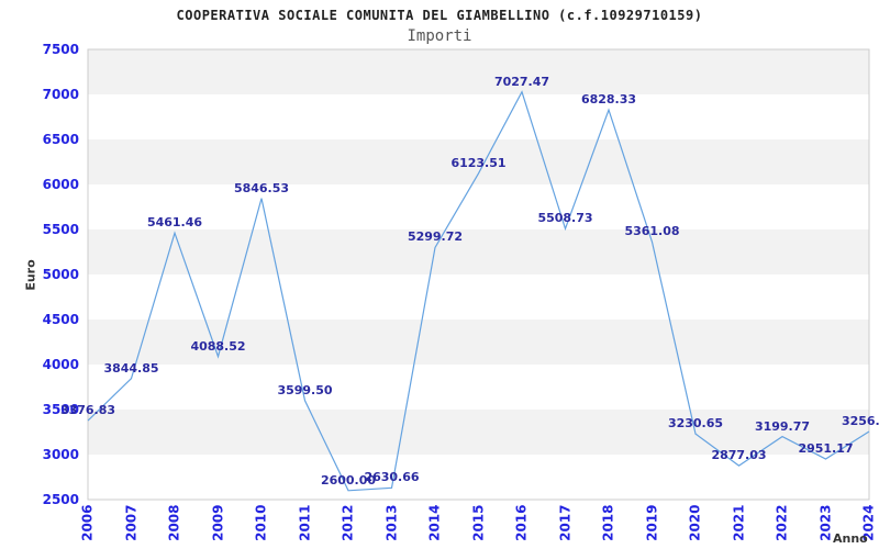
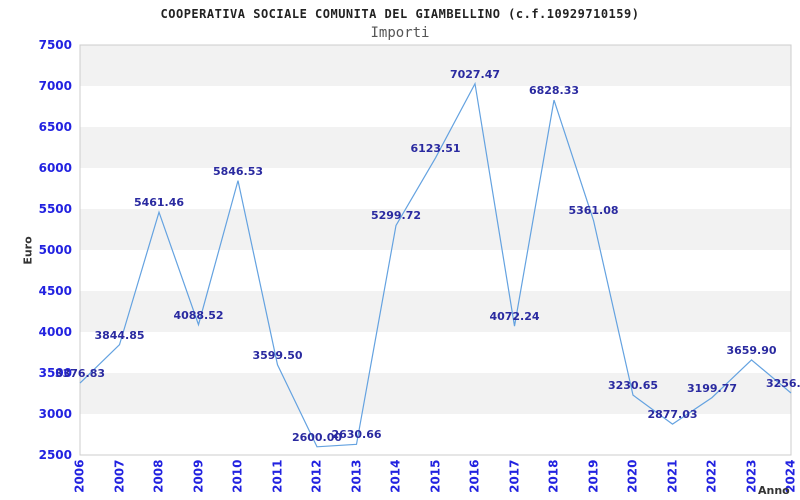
2017: 5508.73 -> 4072.24
2023: 2951.17 -> 3659.90
